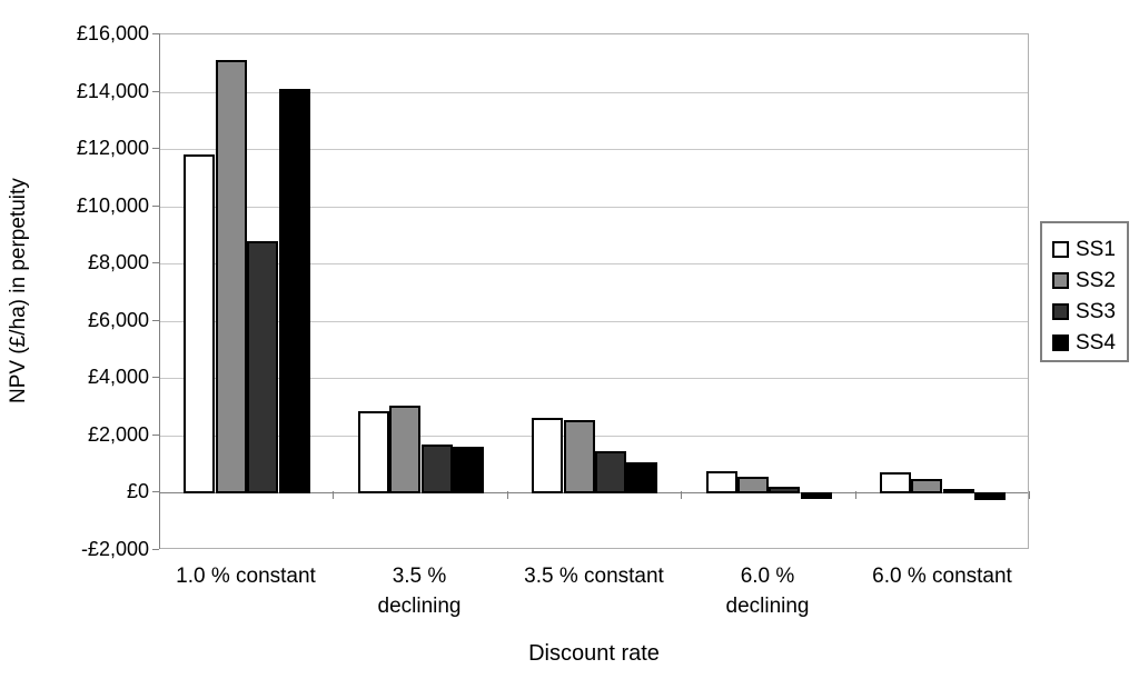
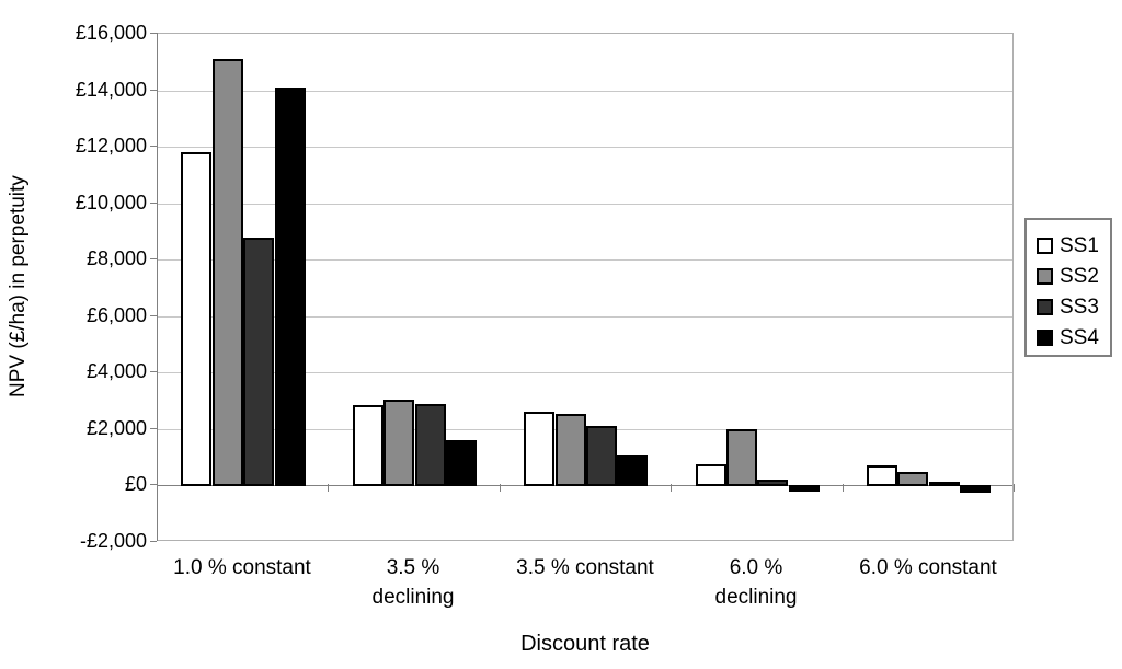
SS3/3.5 % declining: £1700 -> £2900
SS3/3.5 % constant: £1400 -> £2100
SS2/6.0 % declining: £600 -> £2000
